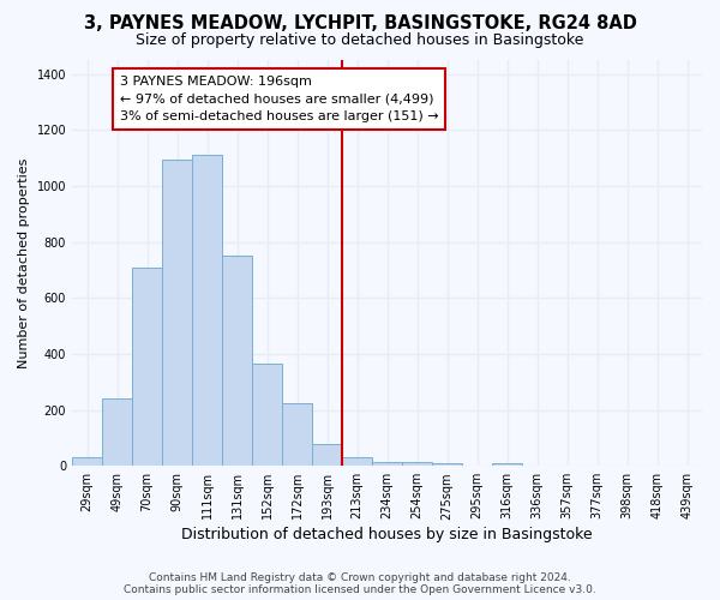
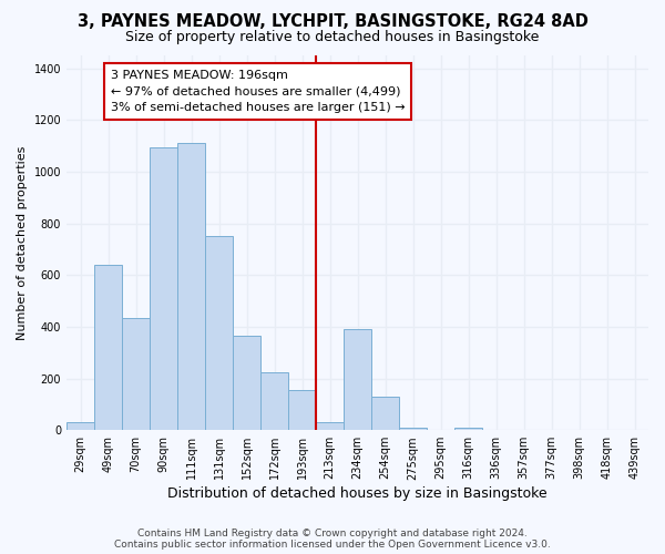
49sqm: 240 -> 640
70sqm: 710 -> 435
193sqm: 80 -> 155
234sqm: 15 -> 390
254sqm: 15 -> 130
